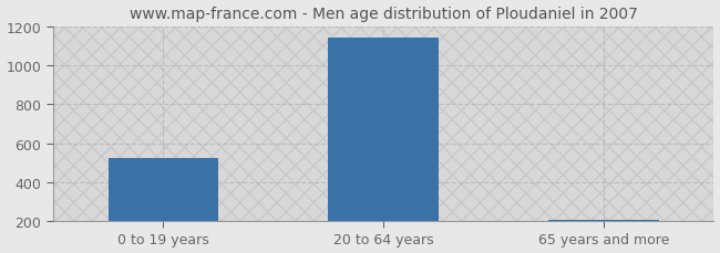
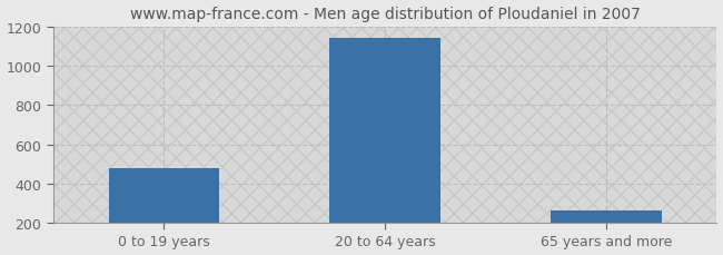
0 to 19 years: 520 -> 480
65 years and more: 210 -> 260
